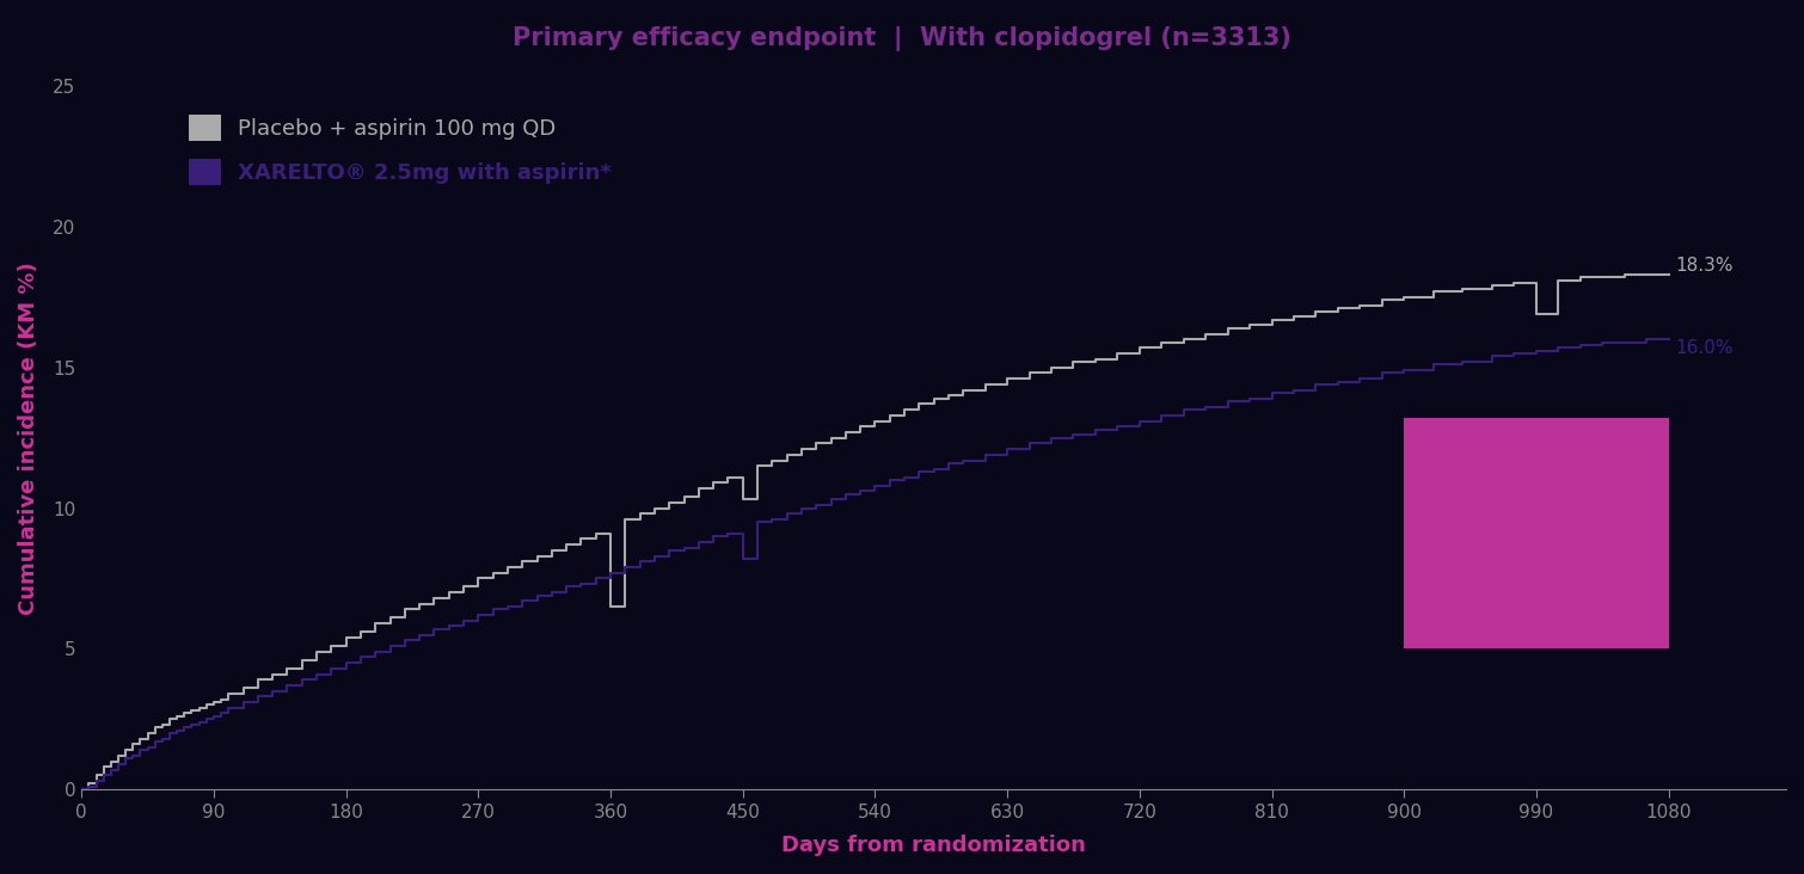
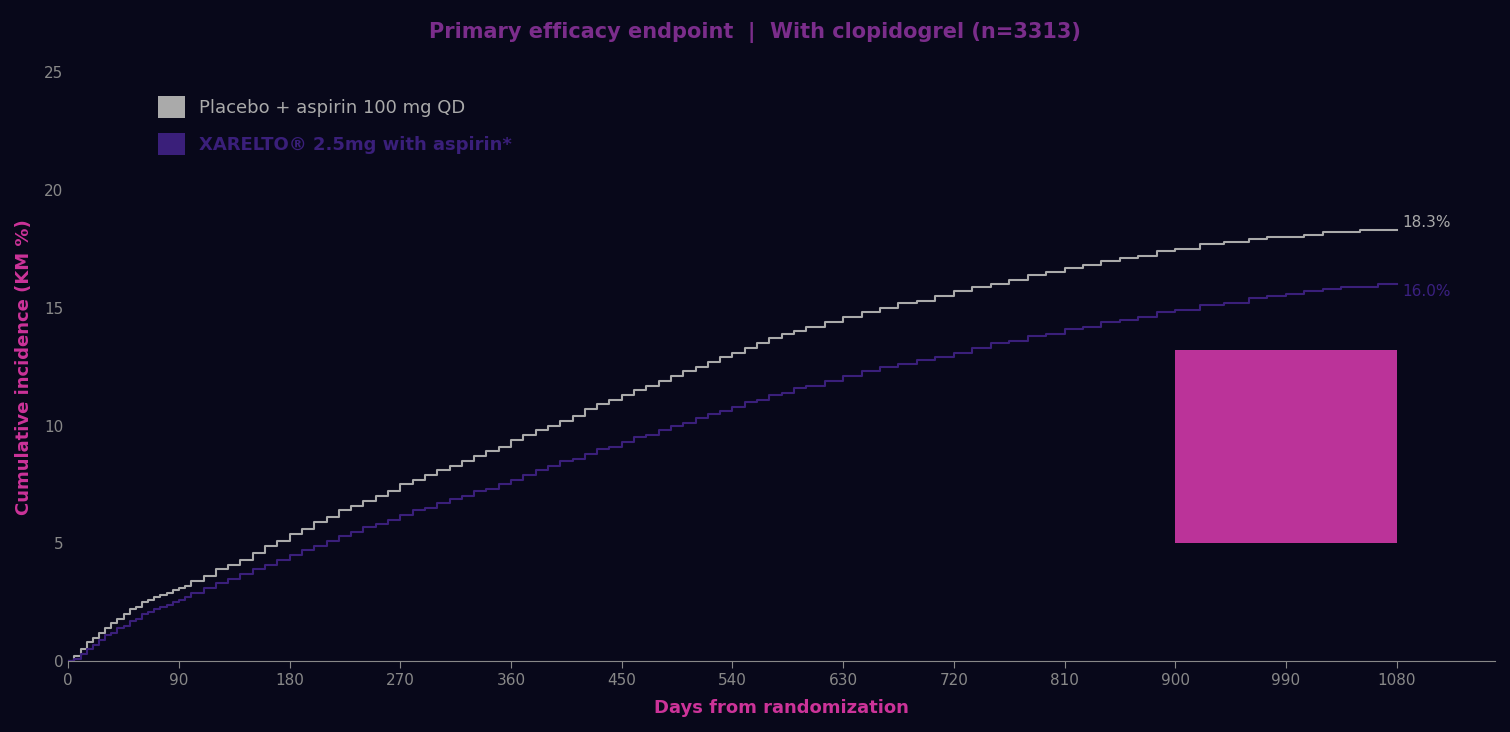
Placebo + aspirin 100 mg QD/360: 6.5 -> 9.4
Placebo + aspirin 100 mg QD/450: 10.3 -> 11.3
XARELTO® 2.5mg with aspirin*/450: 8.2 -> 9.3
Placebo + aspirin 100 mg QD/990: 16.9 -> 18.0
